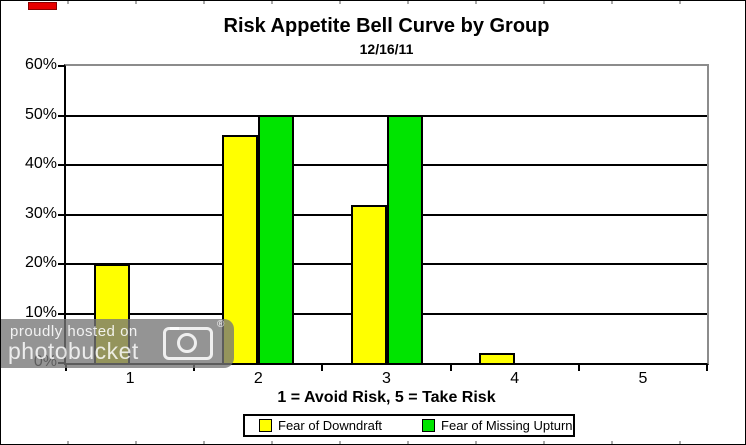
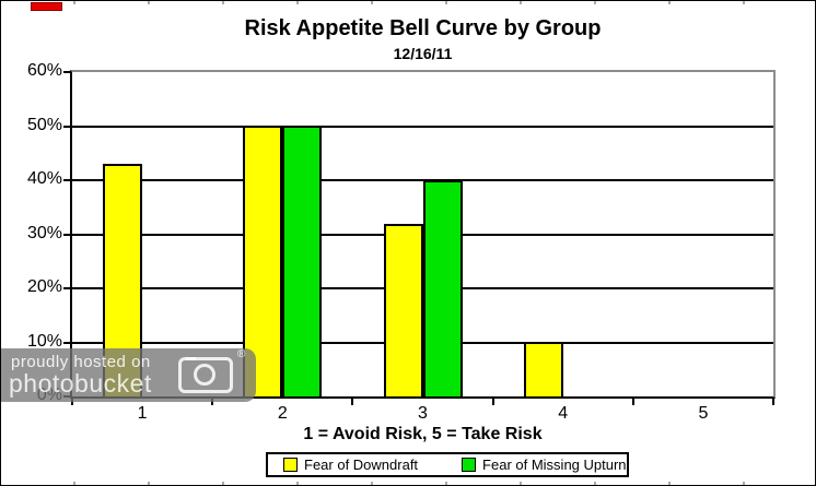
Fear of Downdraft/1: 20% -> 43%
Fear of Downdraft/2: 46% -> 50%
Fear of Missing Upturn/3: 50% -> 40%
Fear of Downdraft/4: 2% -> 10%
